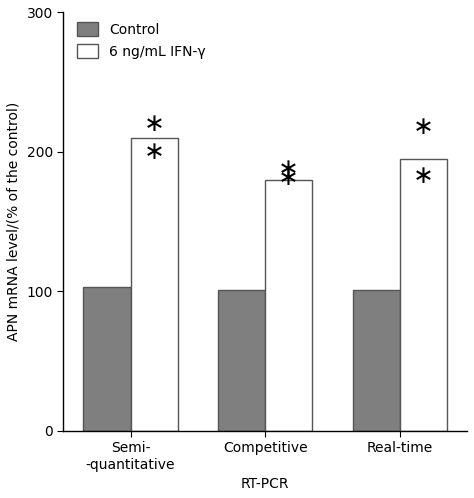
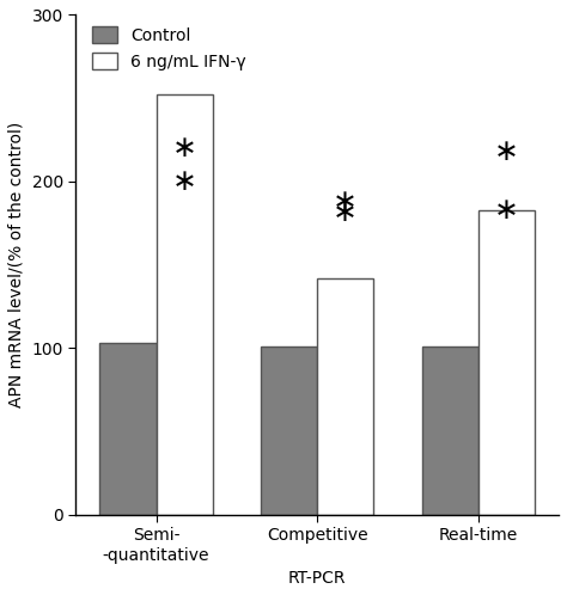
6 ng/mL IFN-γ/Semi- -quantitative: 210 -> 252
6 ng/mL IFN-γ/Competitive: 180 -> 142
6 ng/mL IFN-γ/Real-time: 195 -> 183
